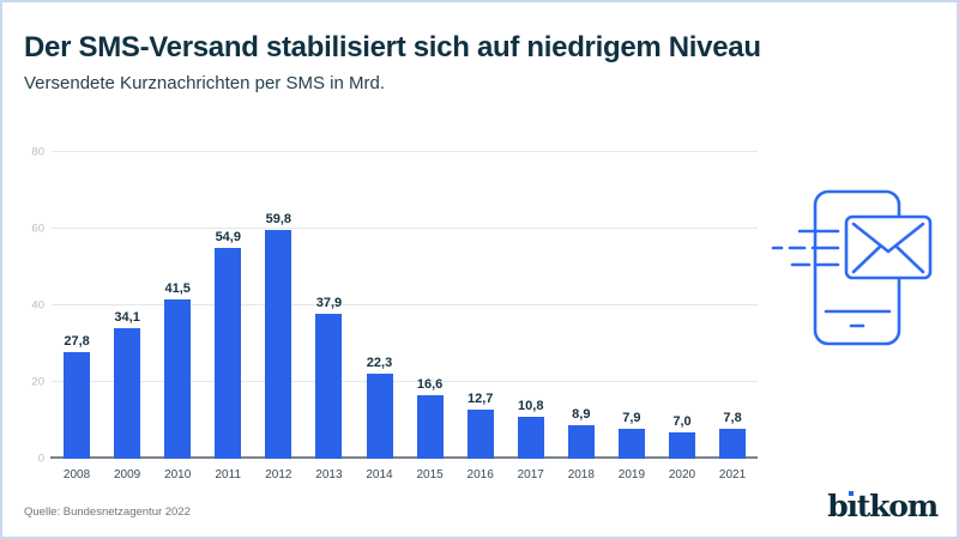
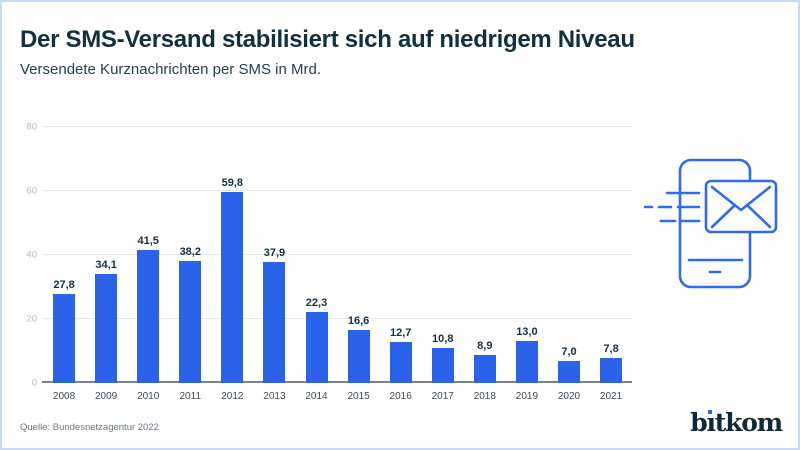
2011: 54,9 -> 38,2
2019: 7,9 -> 13,0
